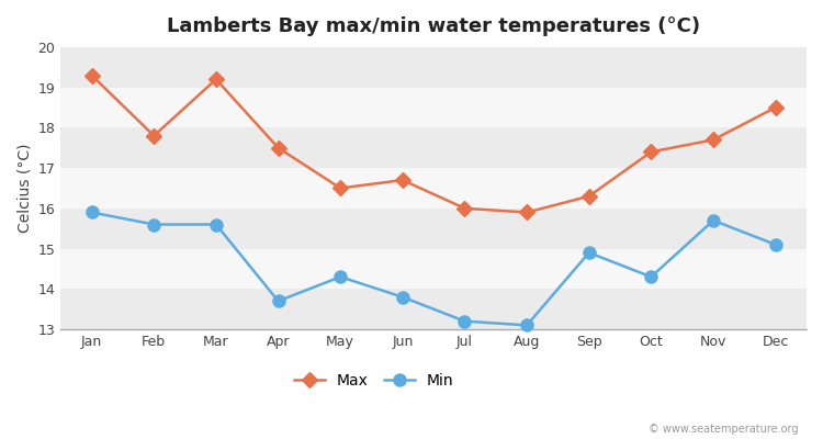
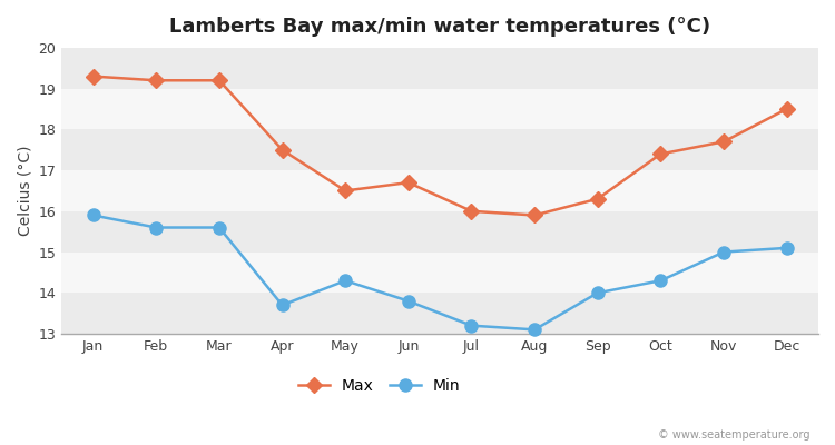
Max/Feb: 17.8 -> 19.2
Min/Sep: 14.9 -> 14.0
Min/Nov: 15.7 -> 15.0
